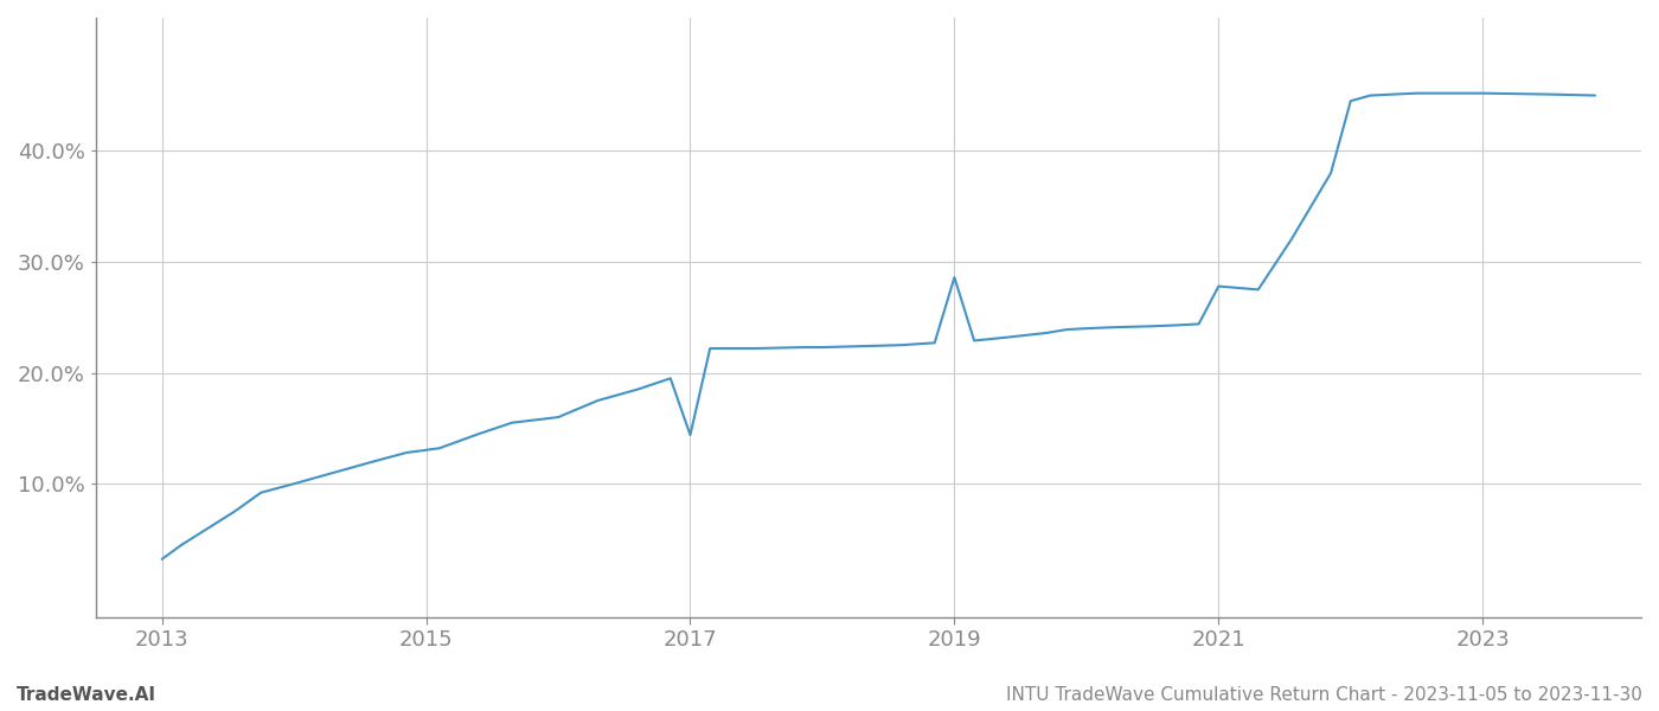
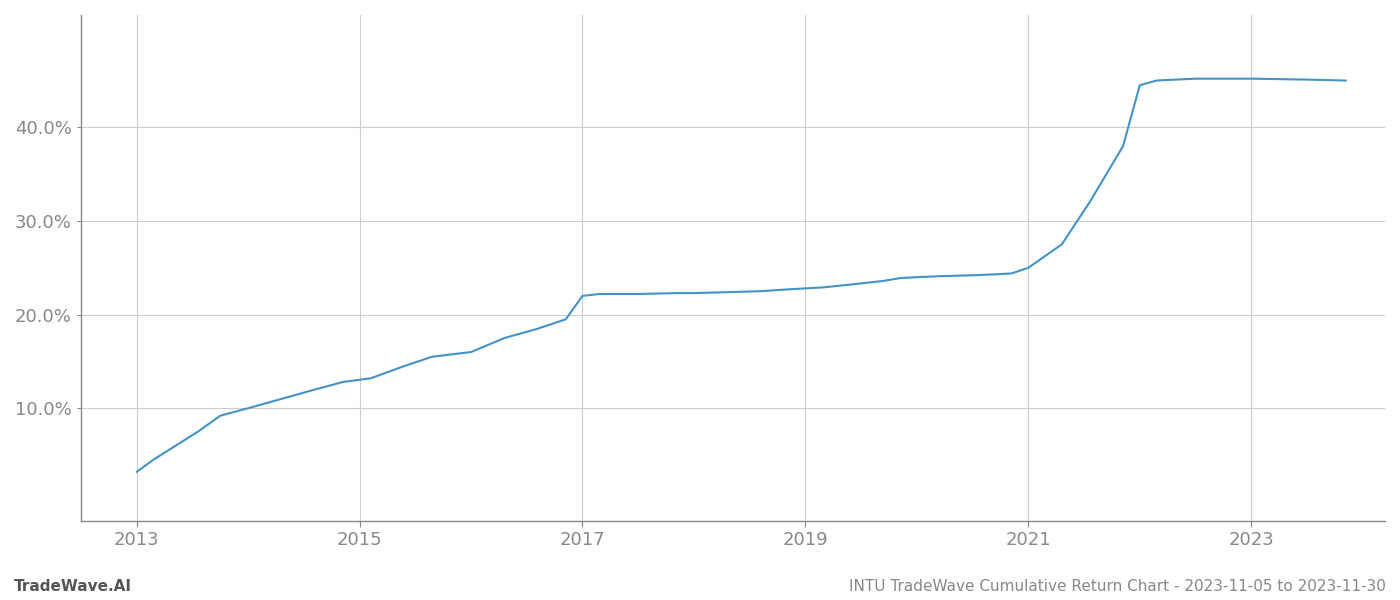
2017: 14.4% -> 22.0%
2019: 28.6% -> 22.8%
2021: 27.8% -> 25.0%
